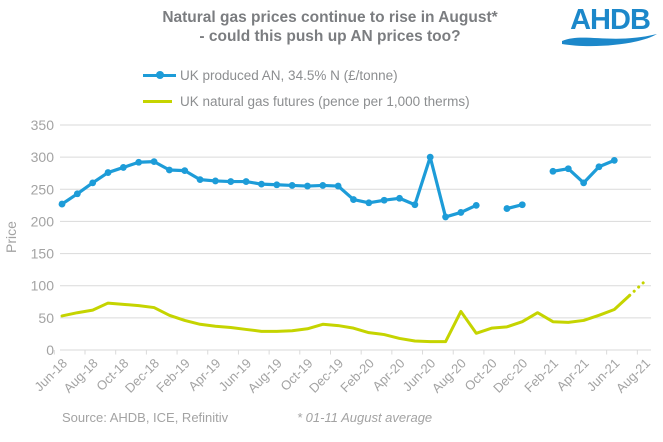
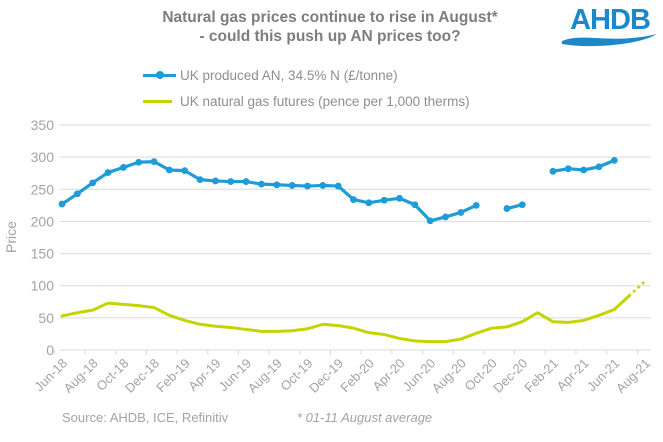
UK produced AN, 34.5% N (£/tonne)/Jun-20: 300 -> 200
UK natural gas futures (pence per 1,000 therms)/Aug-20: 60 -> 20
UK produced AN, 34.5% N (£/tonne)/Apr-21: 260 -> 280
